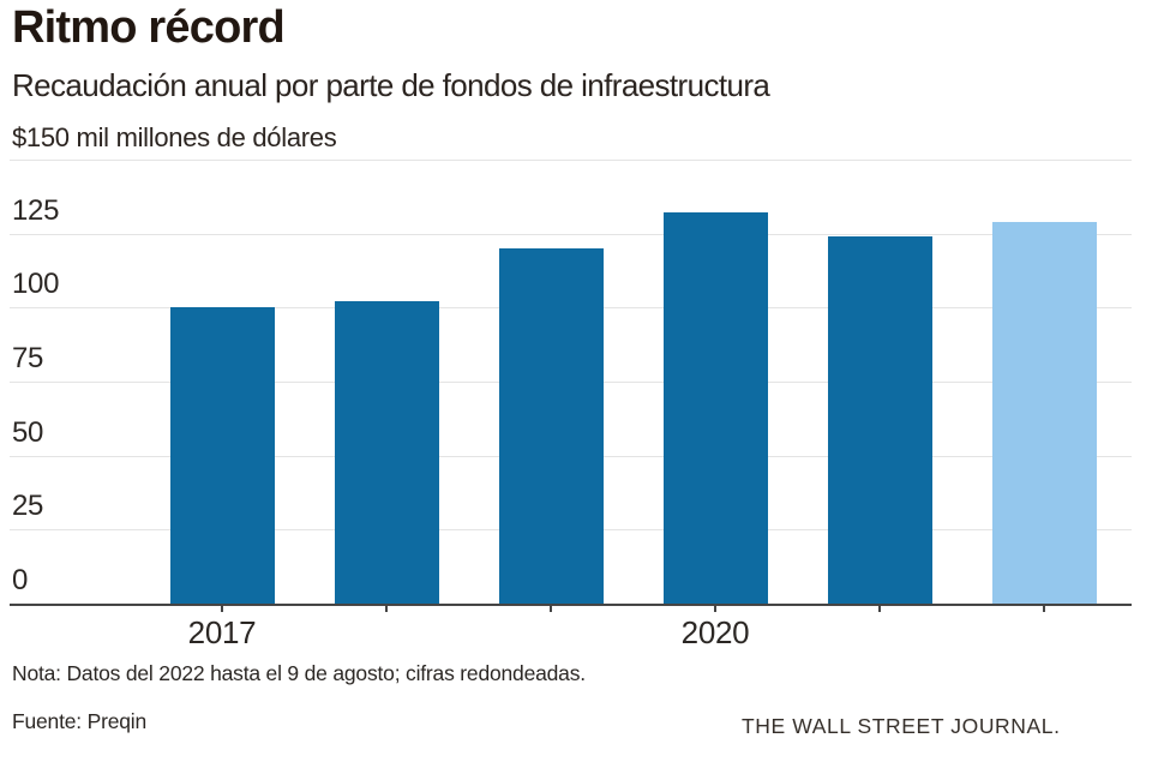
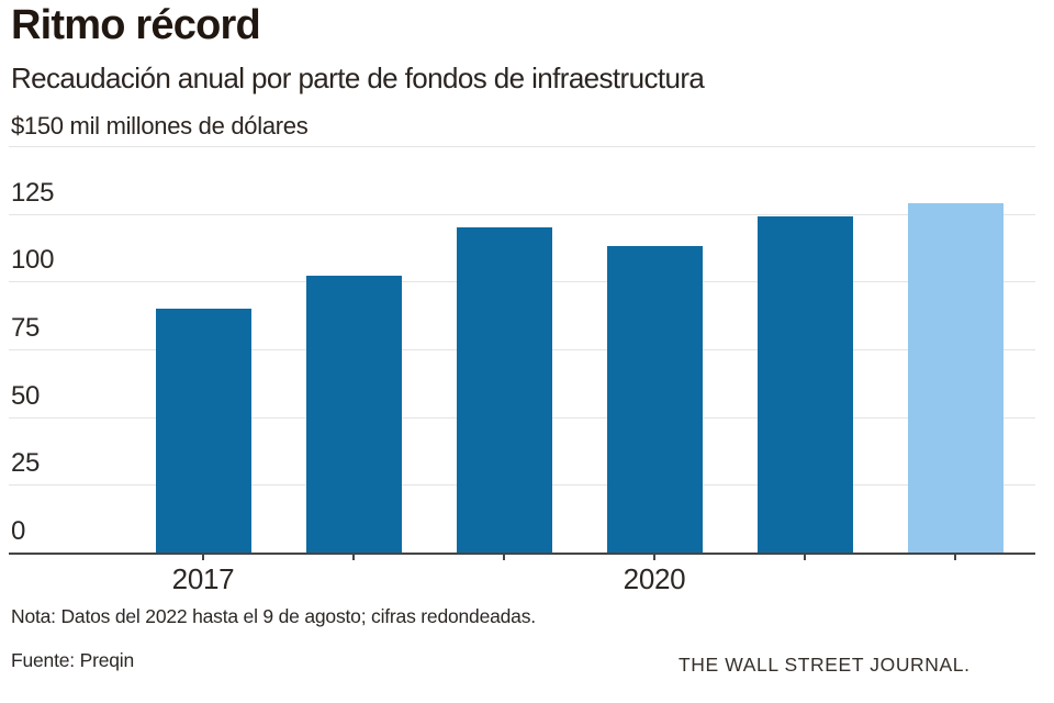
2017: 100 -> 90
2020: 132 -> 113
